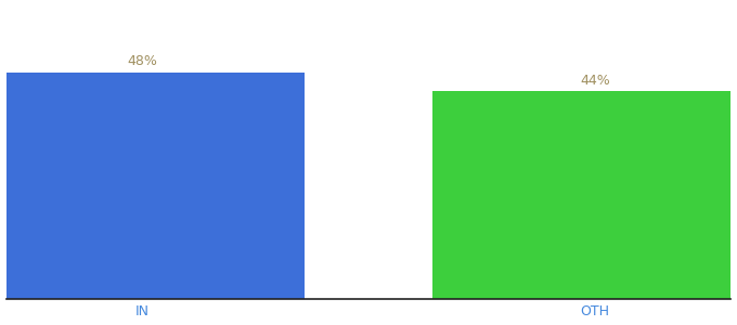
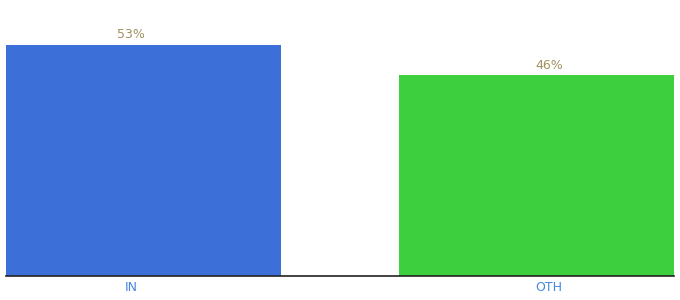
IN: 48% -> 53%
OTH: 44% -> 46%
